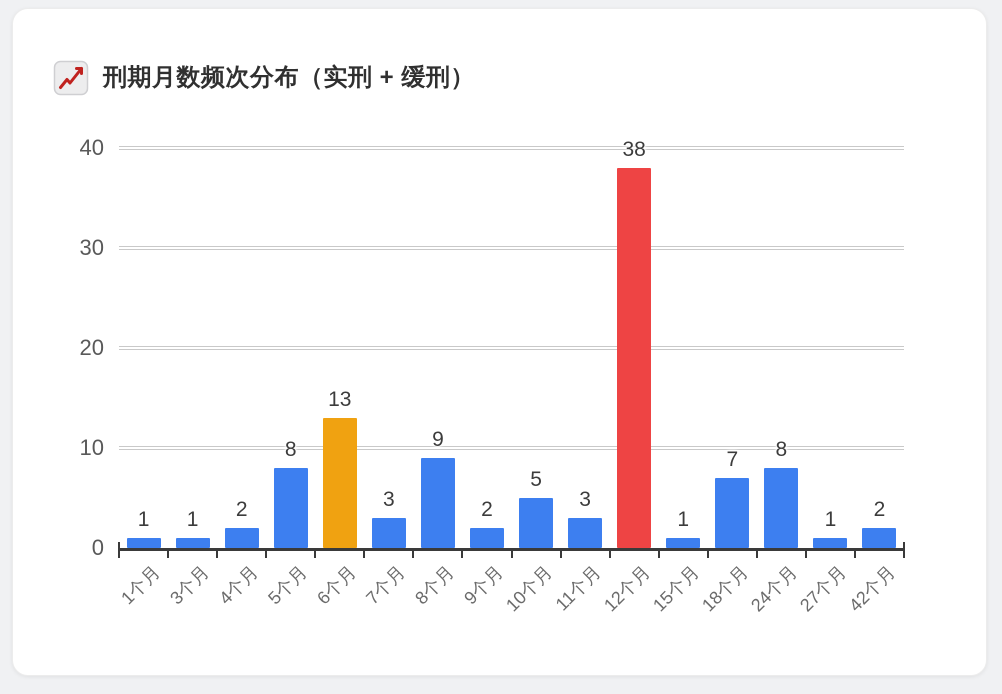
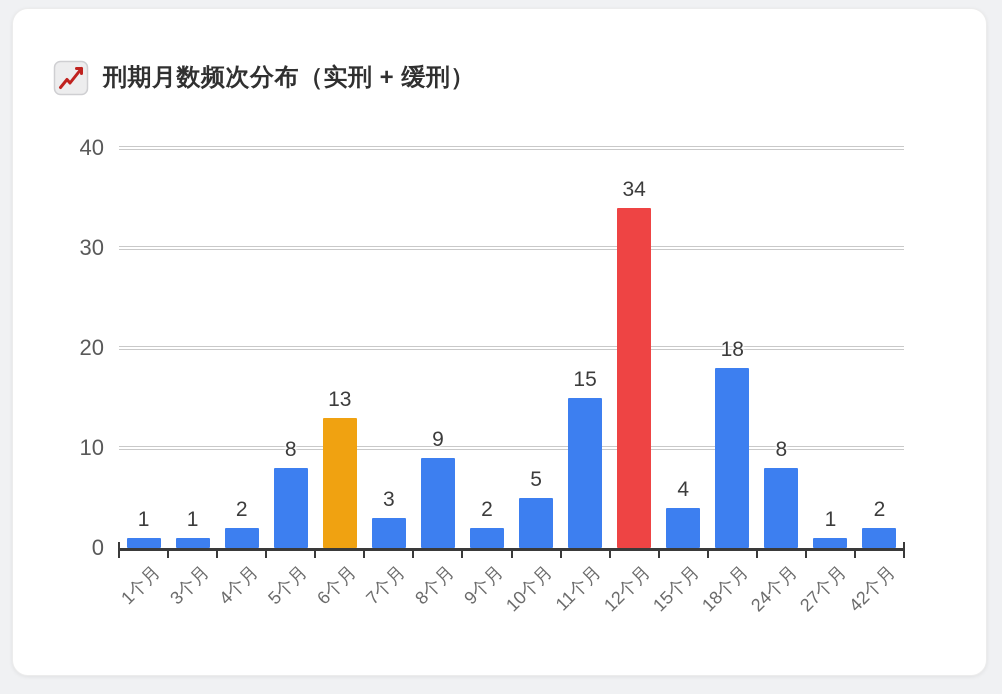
11个月: 3 -> 15
12个月: 38 -> 34
15个月: 1 -> 4
18个月: 7 -> 18
